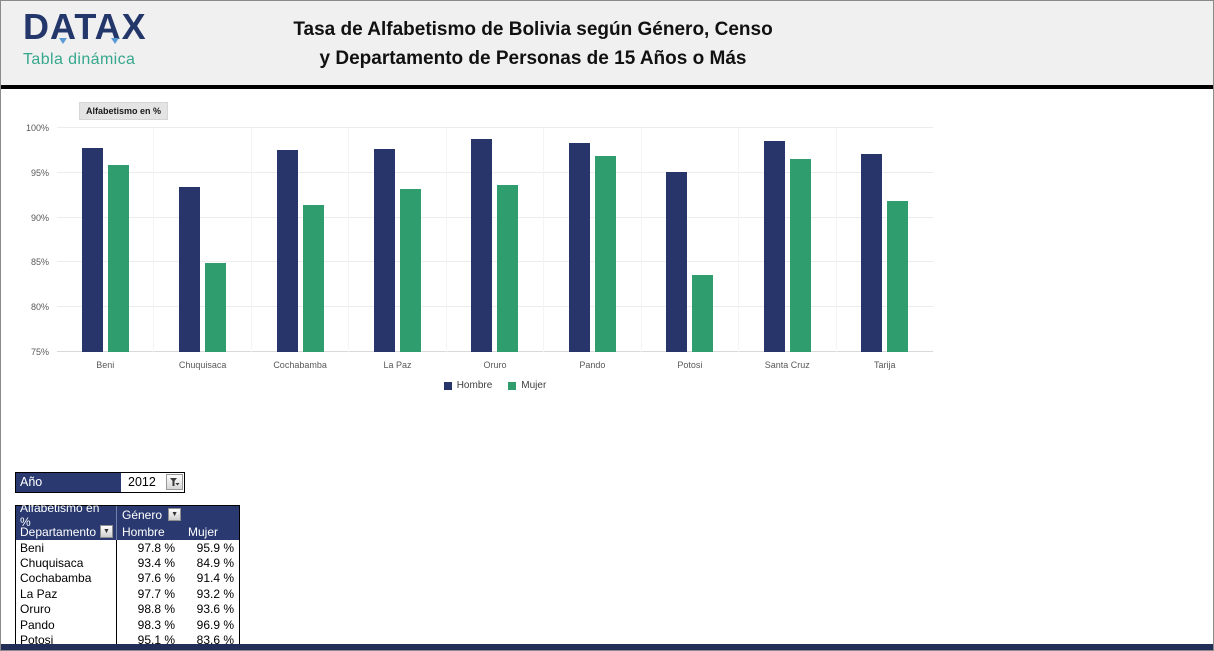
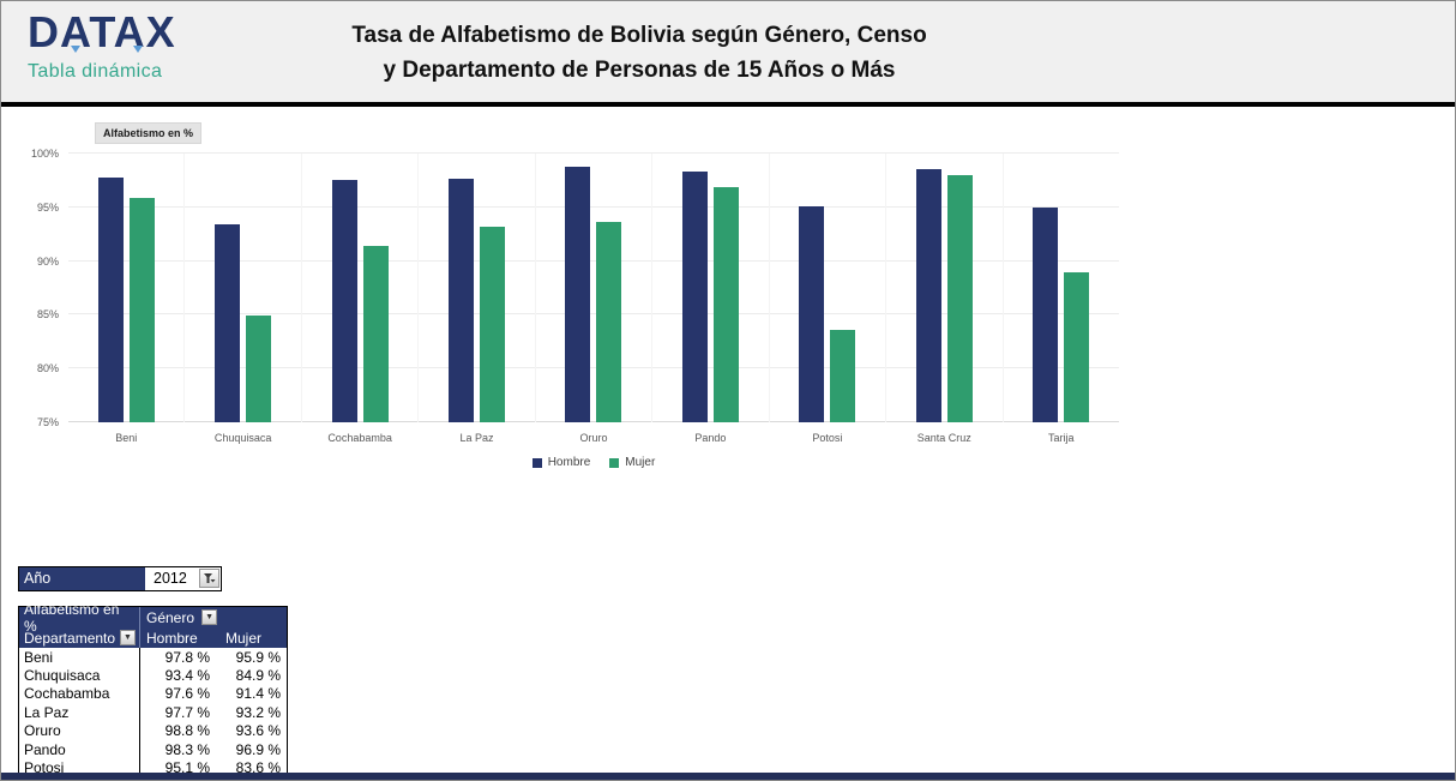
Mujer/Santa Cruz: 96% -> 98%
Hombre/Tarija: 97% -> 95%
Mujer/Tarija: 92% -> 89%
